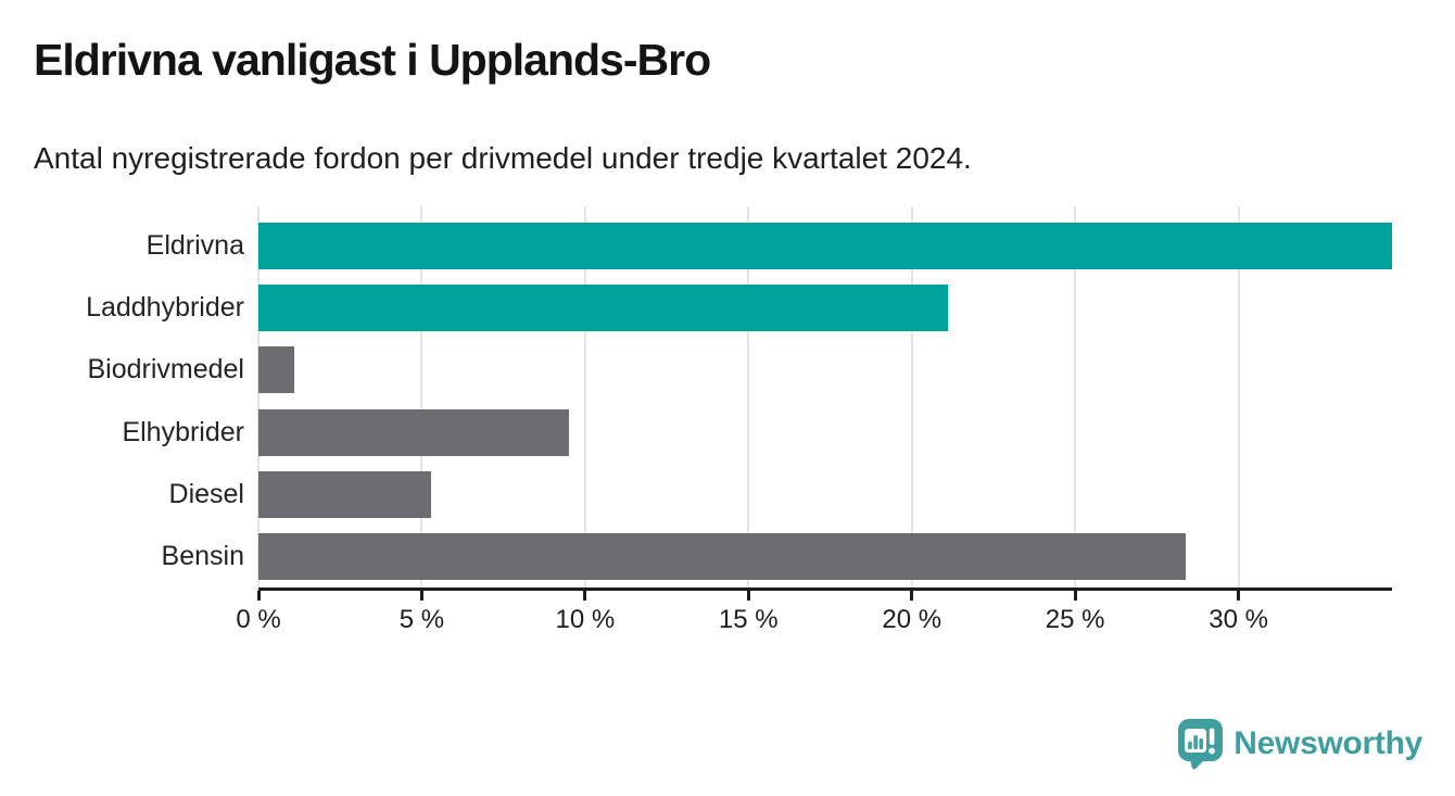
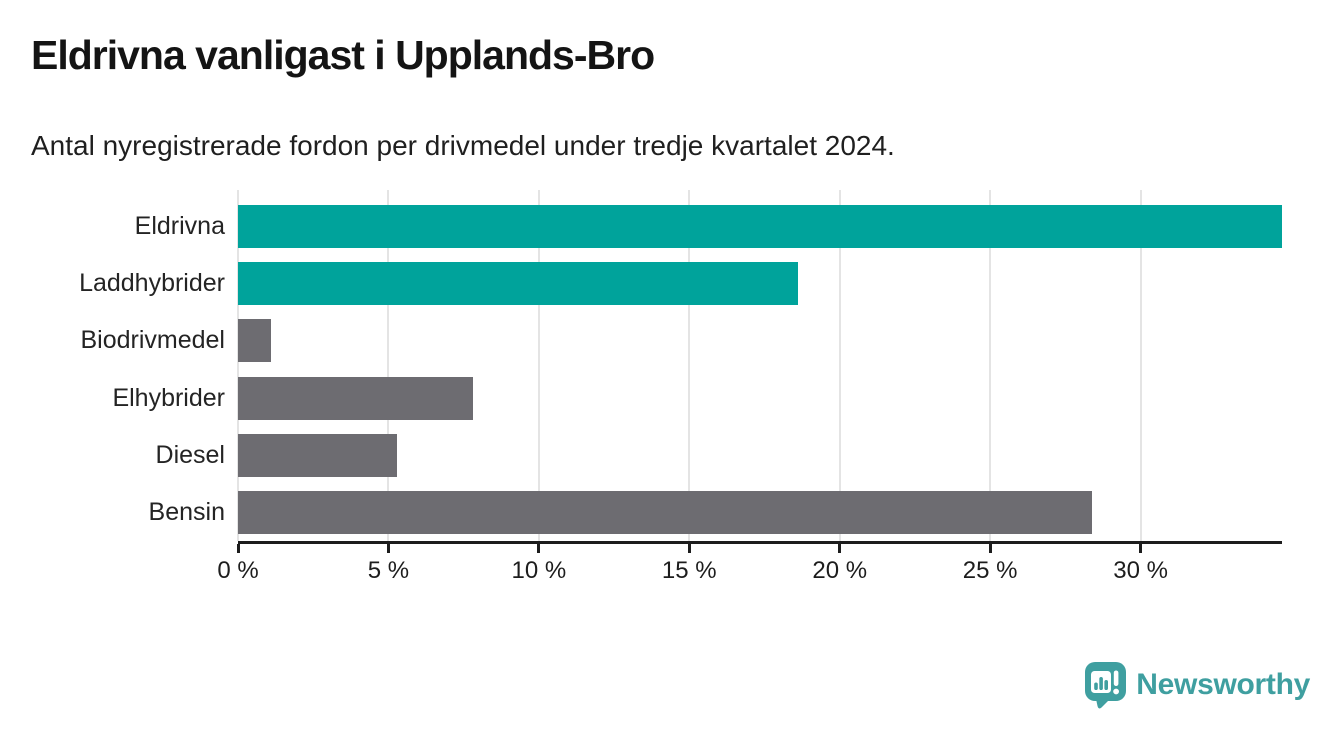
Laddhybrider: 21.1% -> 18.6%
Elhybrider: 9.5% -> 7.8%
